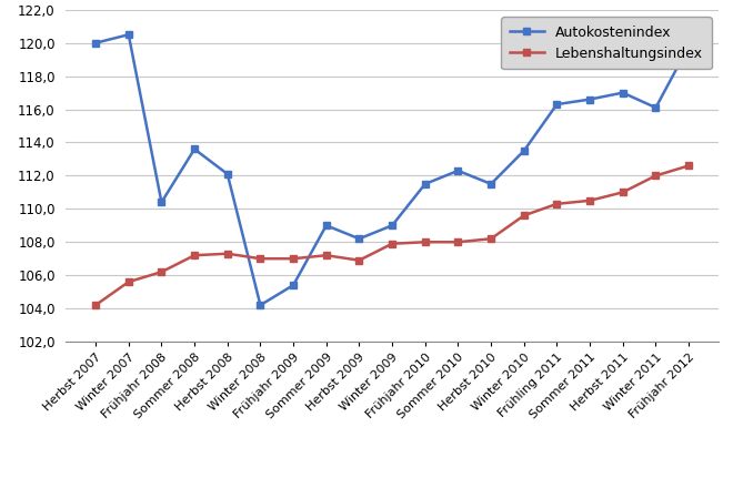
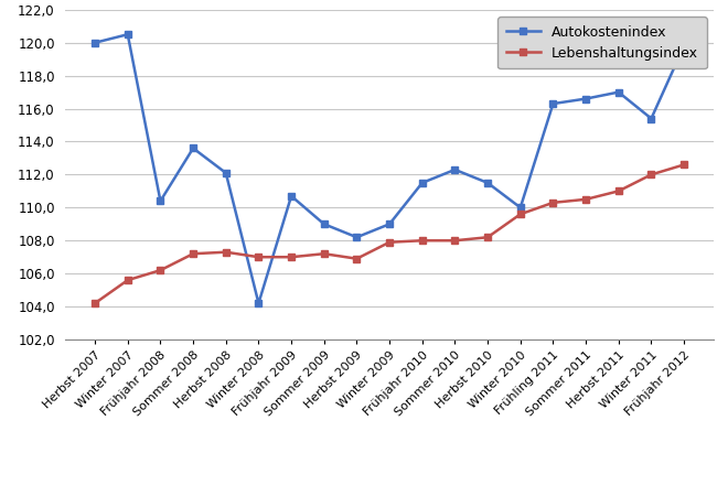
Autokostenindex/Frühjahr 2009: 105,4 -> 110,7
Autokostenindex/Winter 2010: 113,5 -> 110,0
Autokostenindex/Winter 2011: 116,1 -> 115,4
